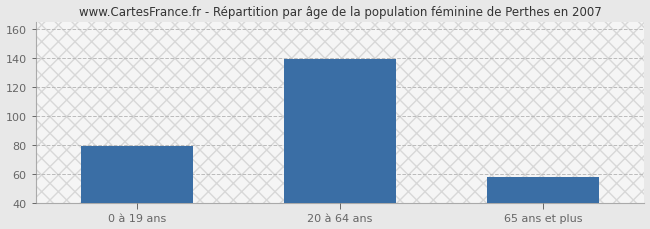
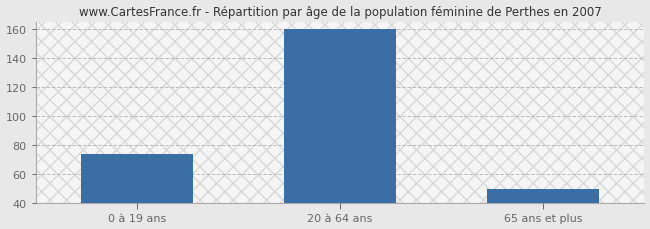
0 à 19 ans: 79 -> 74
20 à 64 ans: 139 -> 160
65 ans et plus: 58 -> 50
